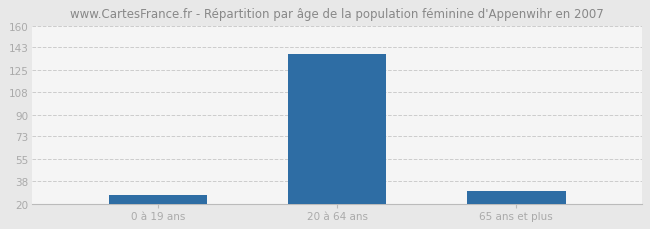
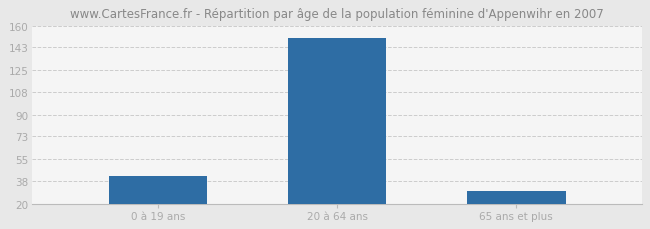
0 à 19 ans: 27 -> 42
20 à 64 ans: 138 -> 150
